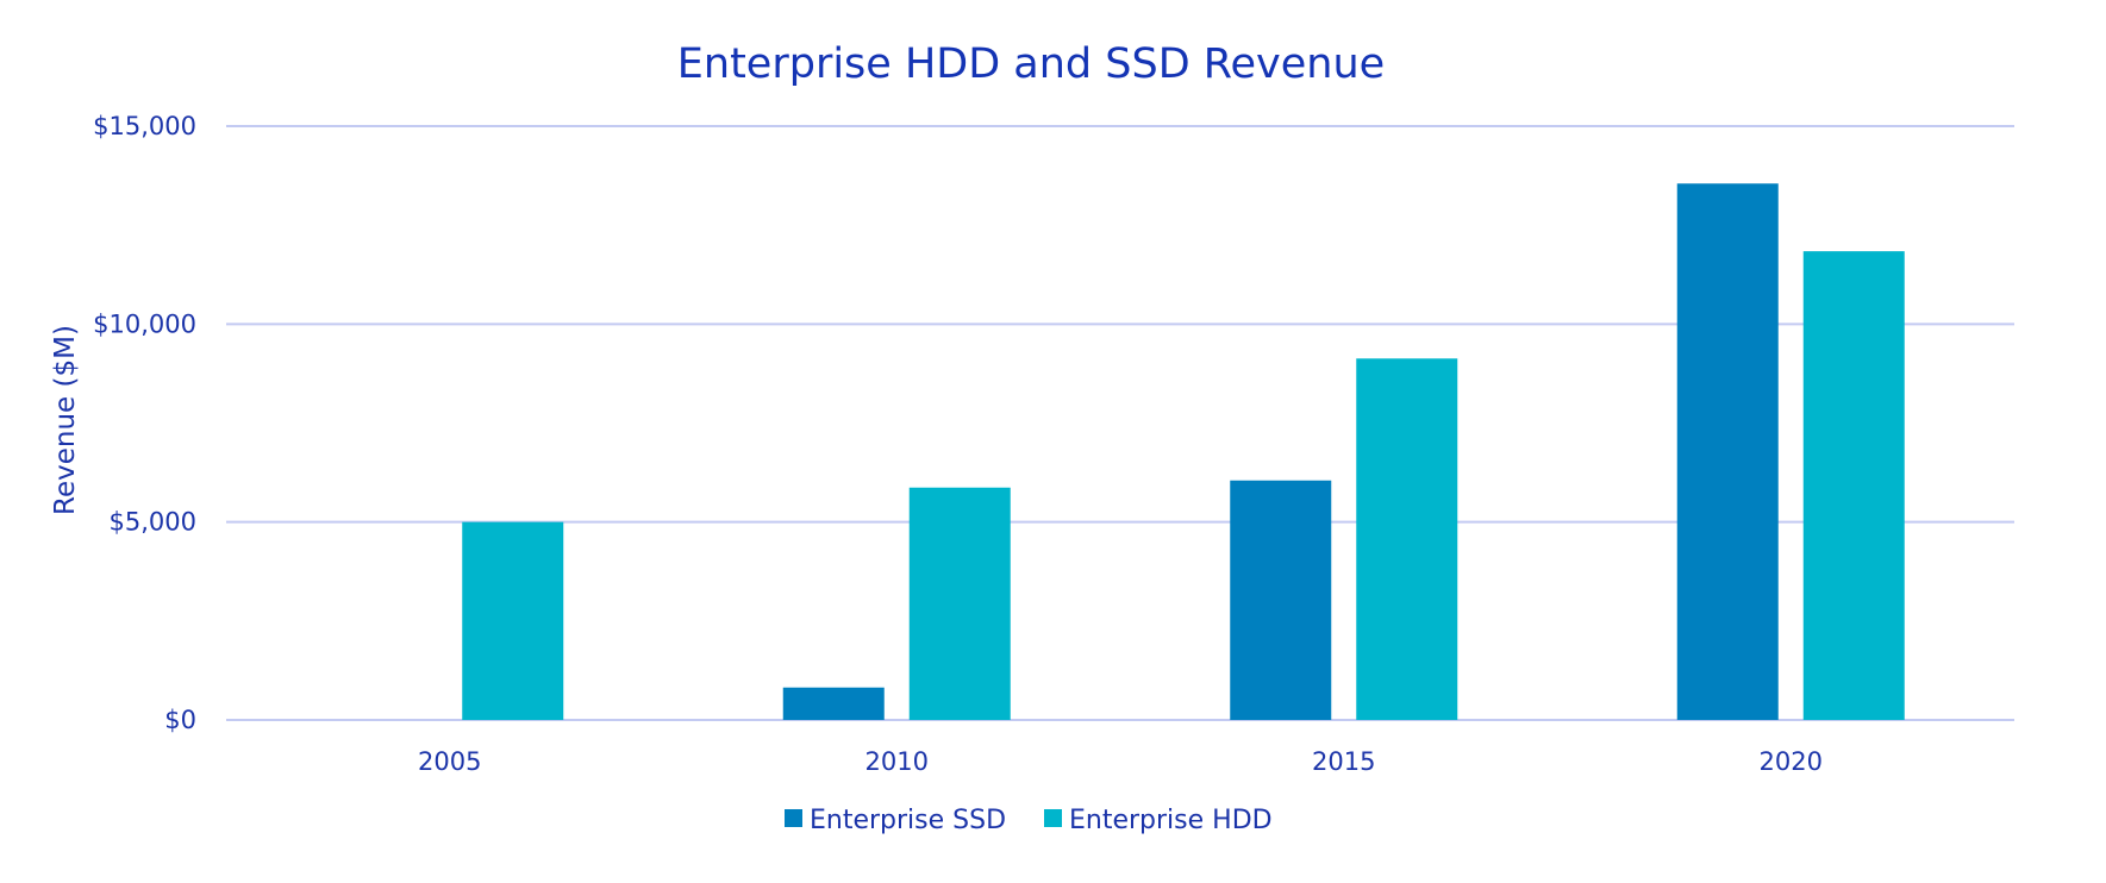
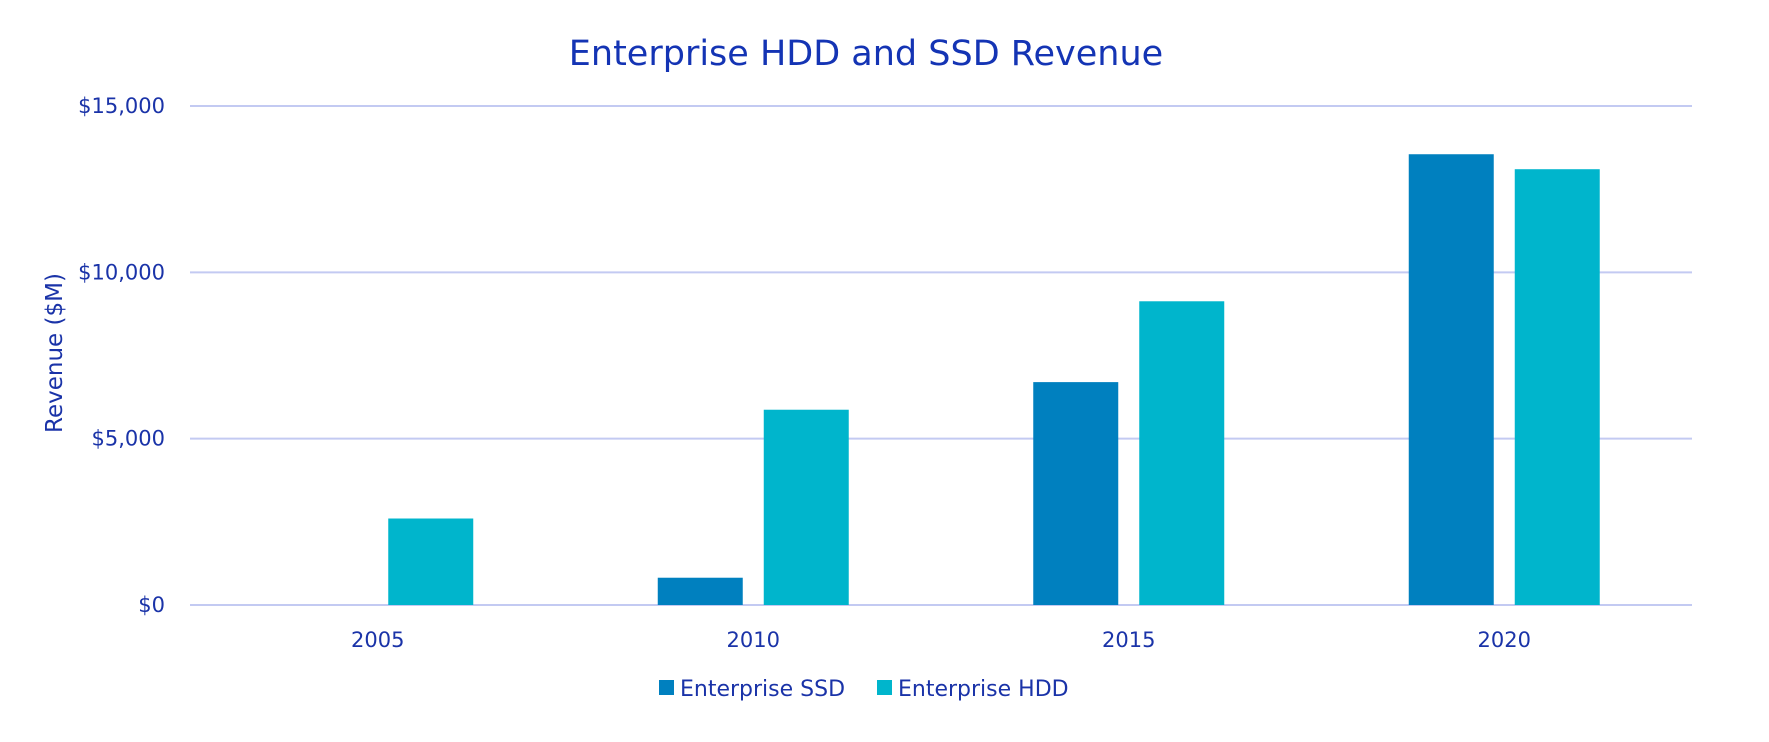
Enterprise HDD/2005: $5000 -> $2600
Enterprise SSD/2015: $6000 -> $6700
Enterprise HDD/2020: $11800 -> $13100
